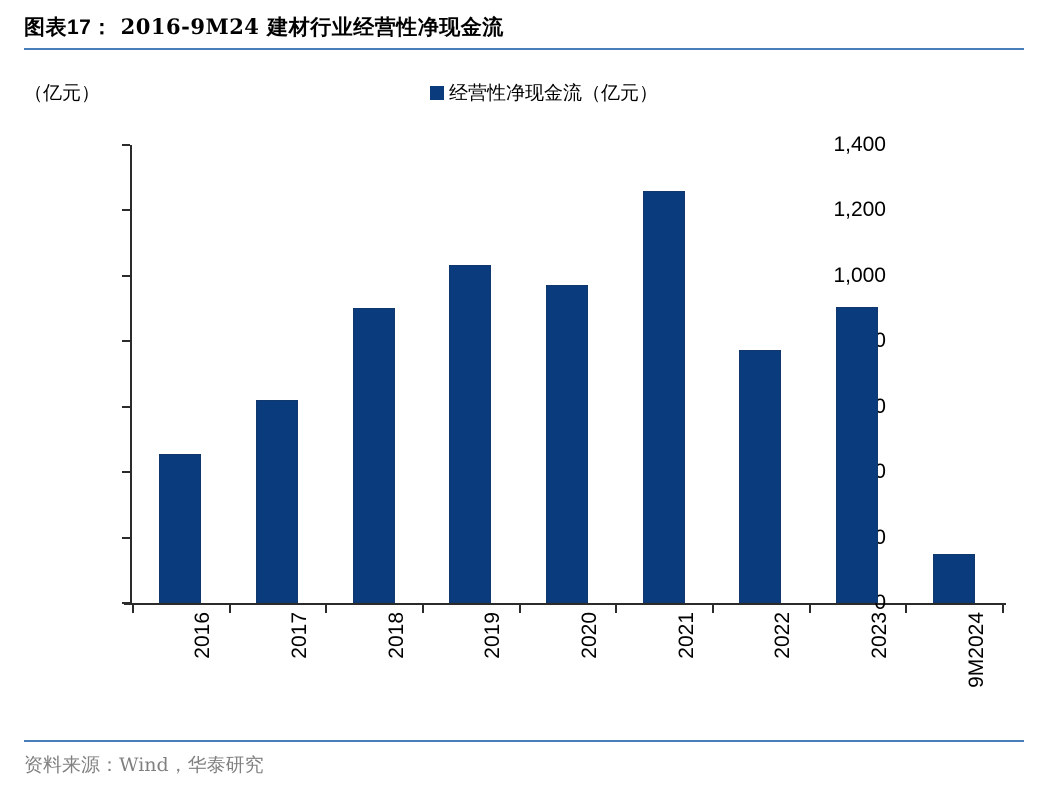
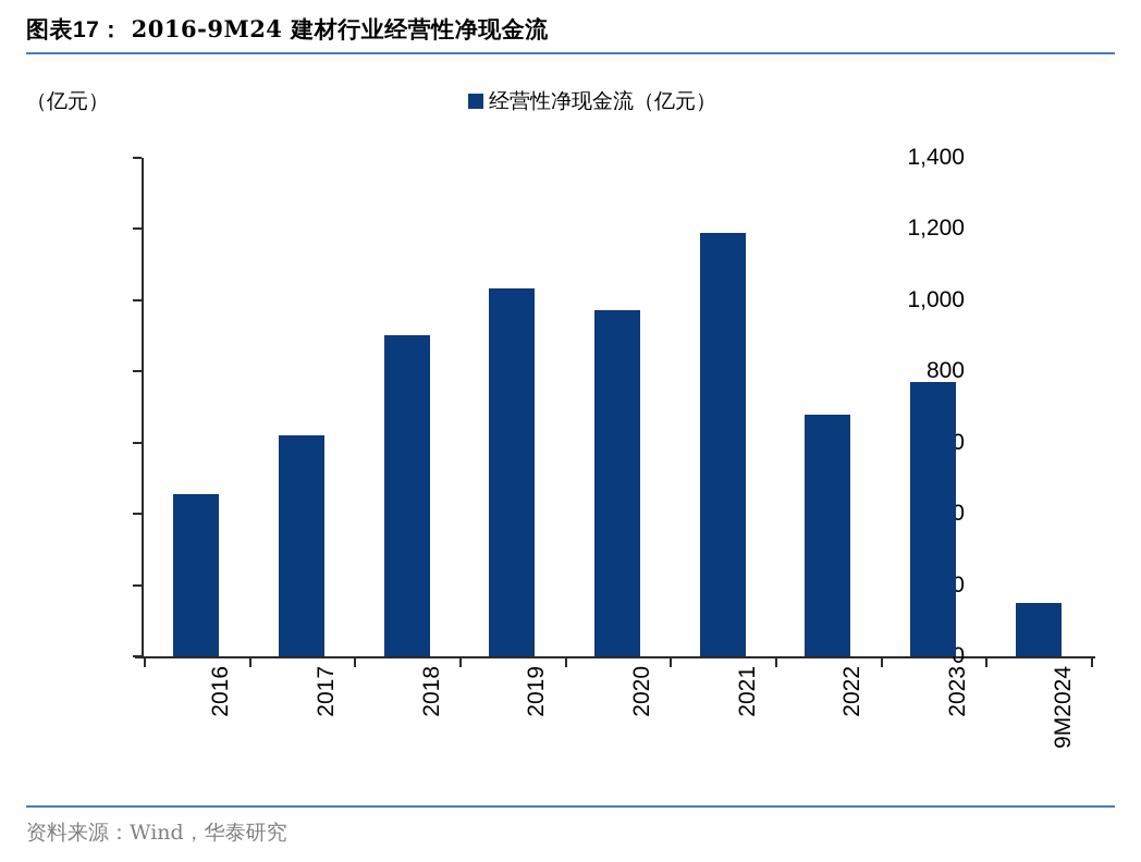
2021: 1260 -> 1190
2022: 770 -> 680
2023: 900 -> 770
